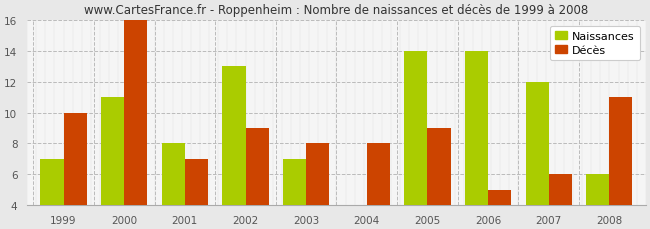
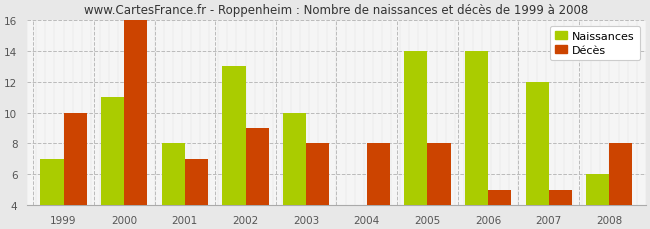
Naissances/2003: 7 -> 10
Décès/2005: 9 -> 8
Décès/2007: 6 -> 5
Décès/2008: 11 -> 8
